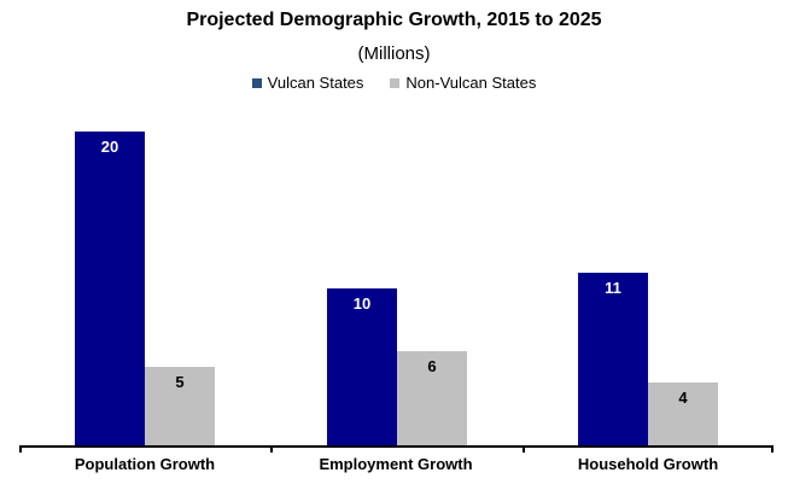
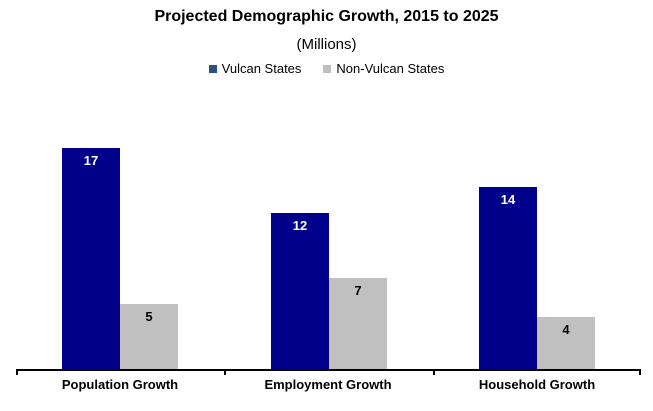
Vulcan States/Population Growth: 20 -> 17
Vulcan States/Employment Growth: 10 -> 12
Non-Vulcan States/Employment Growth: 6 -> 7
Vulcan States/Household Growth: 11 -> 14
